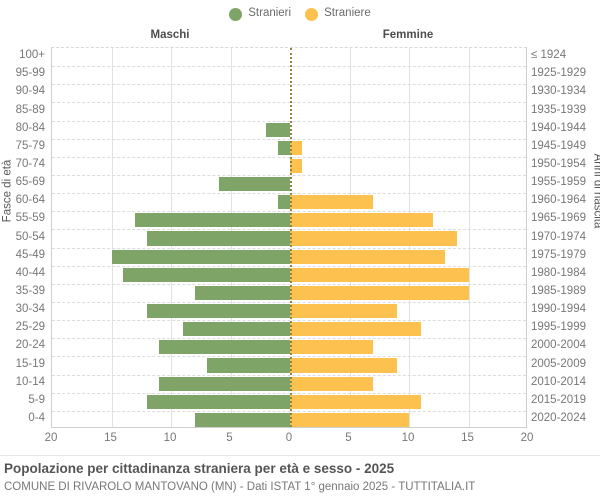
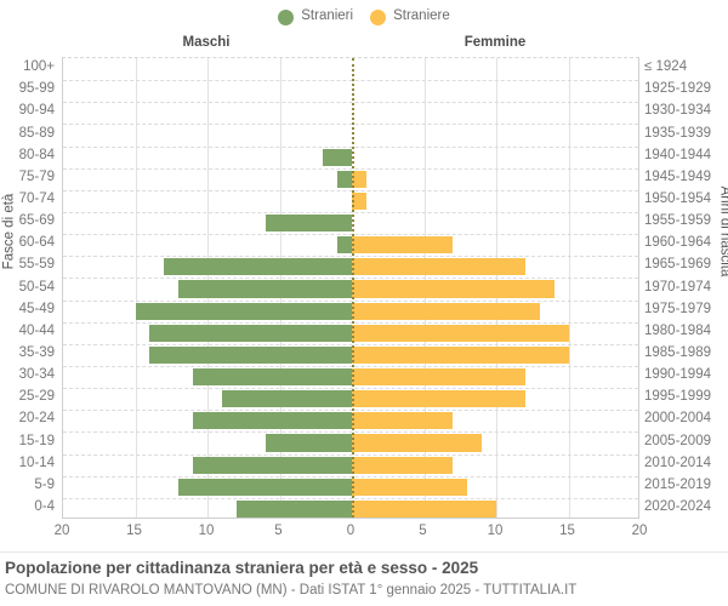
Stranieri/35-39: 8 -> 14
Stranieri/30-34: 12 -> 11
Straniere/30-34: 9 -> 12
Straniere/25-29: 11 -> 12
Stranieri/15-19: 7 -> 6
Straniere/5-9: 11 -> 8
